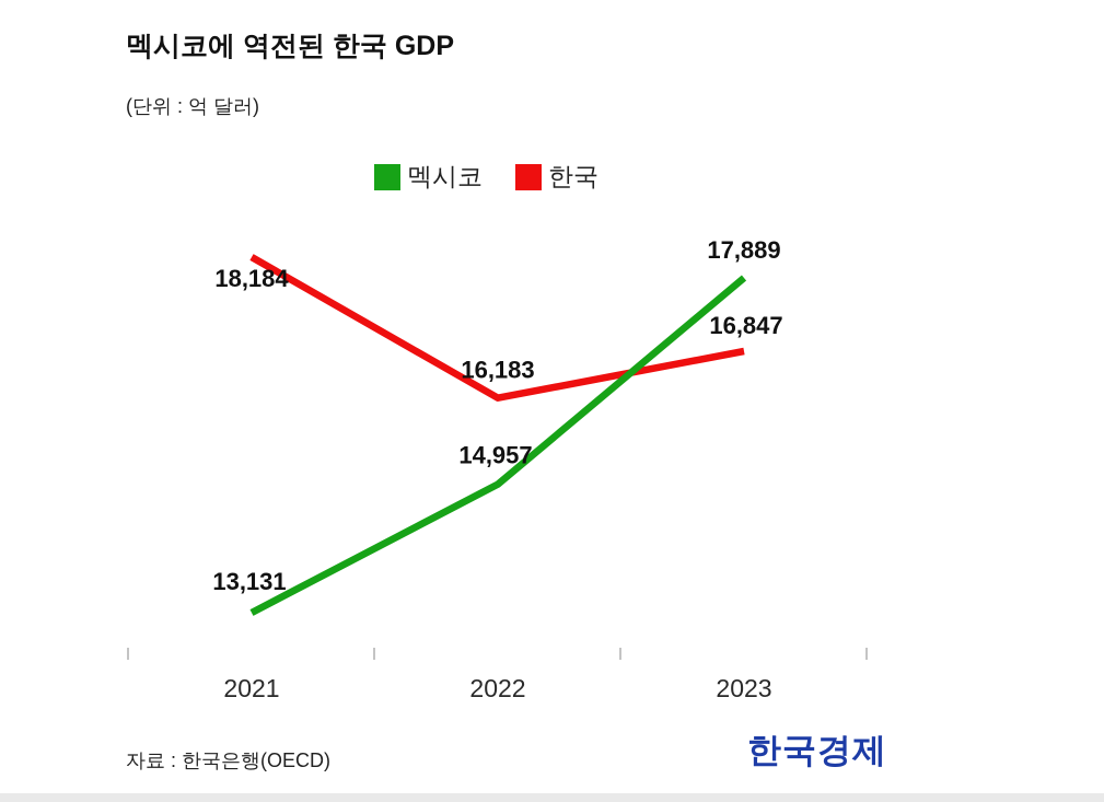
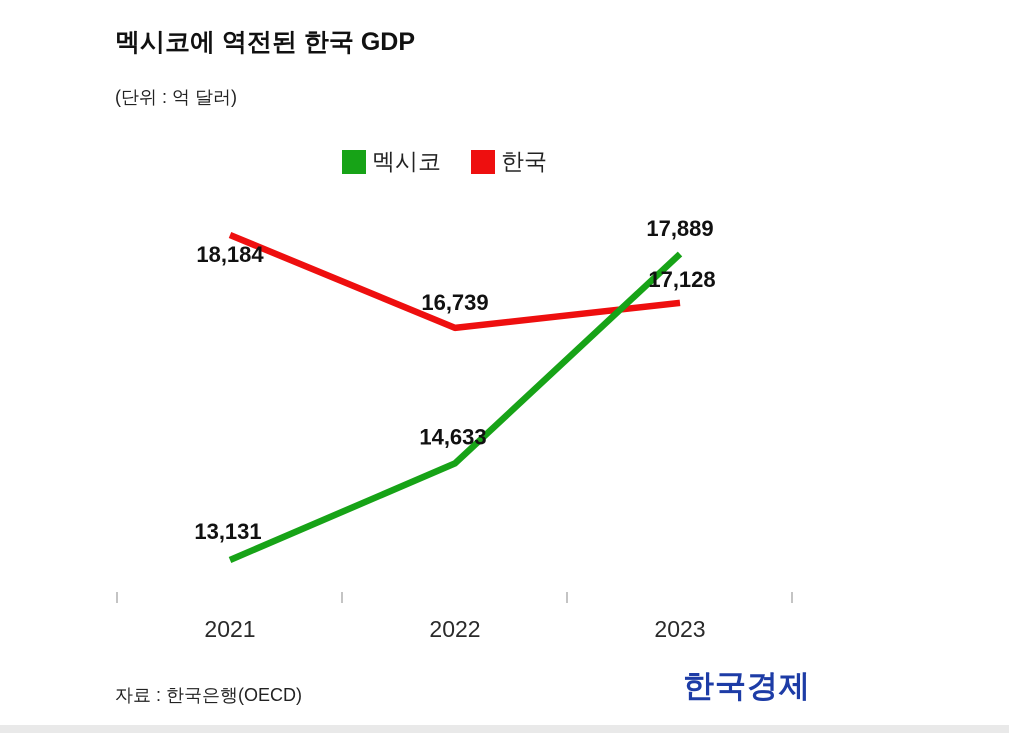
멕시코/2022: 14,957 -> 14,633
한국/2022: 16,183 -> 16,739
한국/2023: 16,847 -> 17,128
